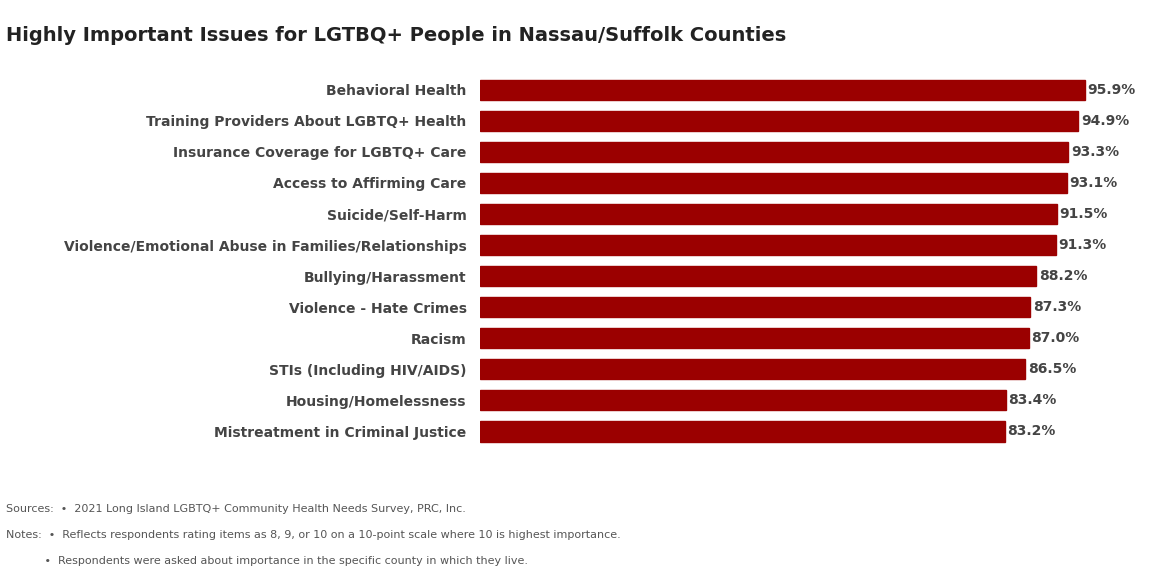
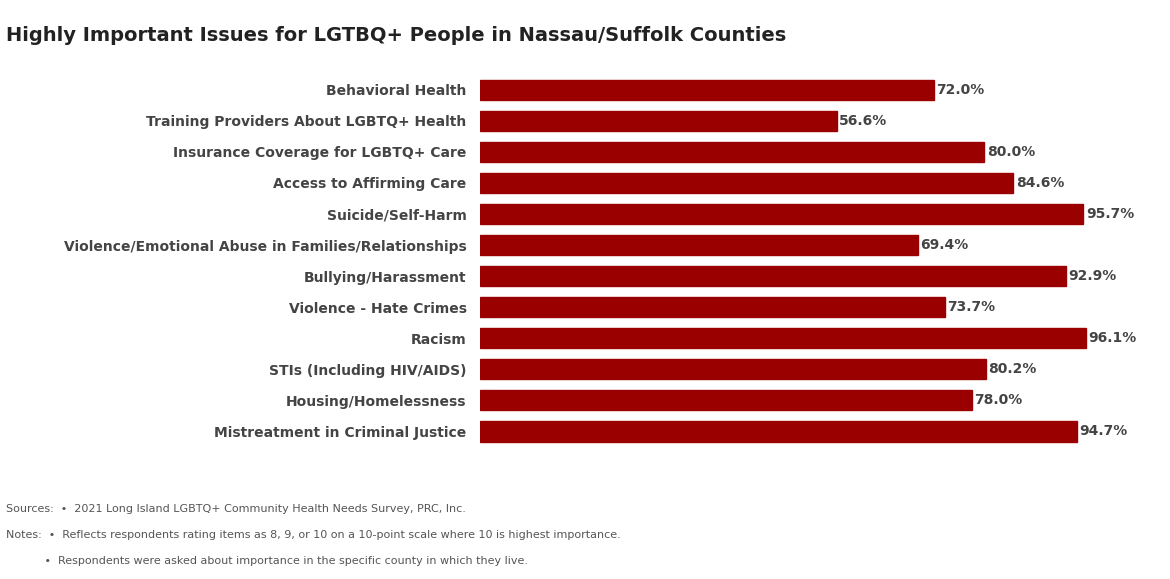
Behavioral Health: 95.9% -> 72.0%
Training Providers About LGBTQ+ Health: 94.9% -> 56.6%
Insurance Coverage for LGBTQ+ Care: 93.3% -> 80.0%
Access to Affirming Care: 93.1% -> 84.6%
Suicide/Self-Harm: 91.5% -> 95.7%
Violence/Emotional Abuse in Families/Relationships: 91.3% -> 69.4%
Bullying/Harassment: 88.2% -> 92.9%
Violence - Hate Crimes: 87.3% -> 73.7%
Racism: 87.0% -> 96.1%
STIs (Including HIV/AIDS): 86.5% -> 80.2%
Housing/Homelessness: 83.4% -> 78.0%
Mistreatment in Criminal Justice: 83.2% -> 94.7%
